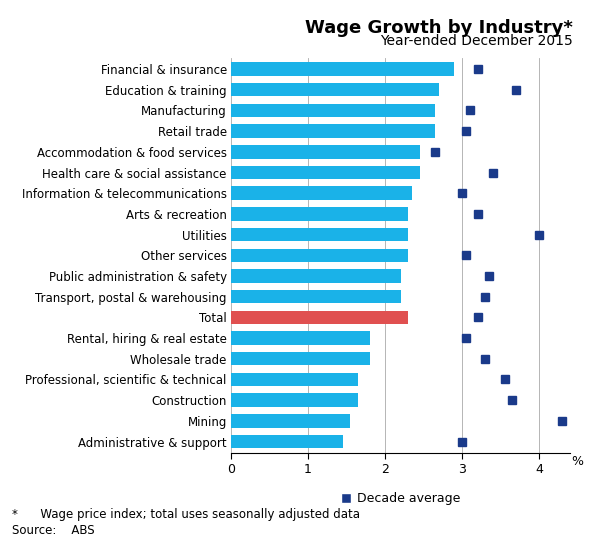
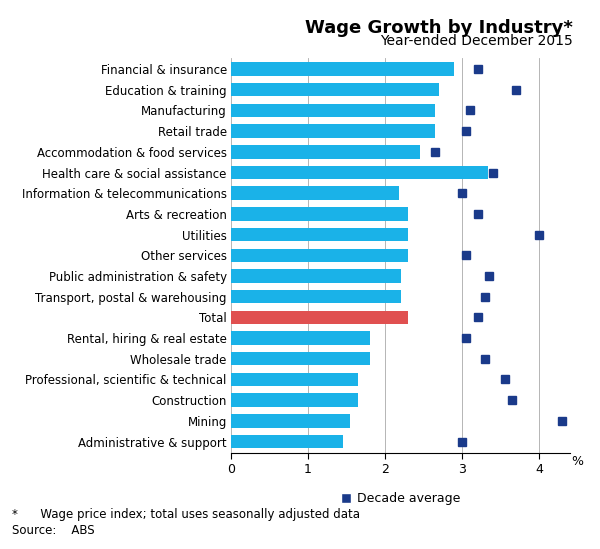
Health care & social assistance: 2.45 -> 3.34
Information & telecommunications: 2.35 -> 2.18
